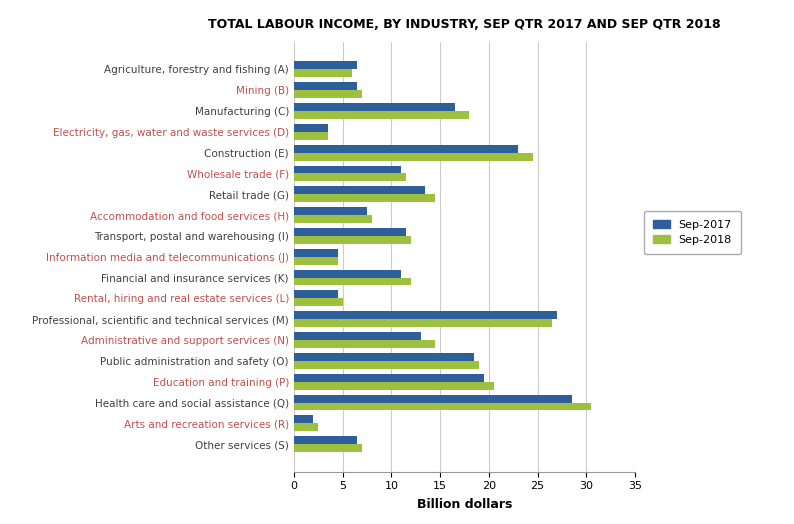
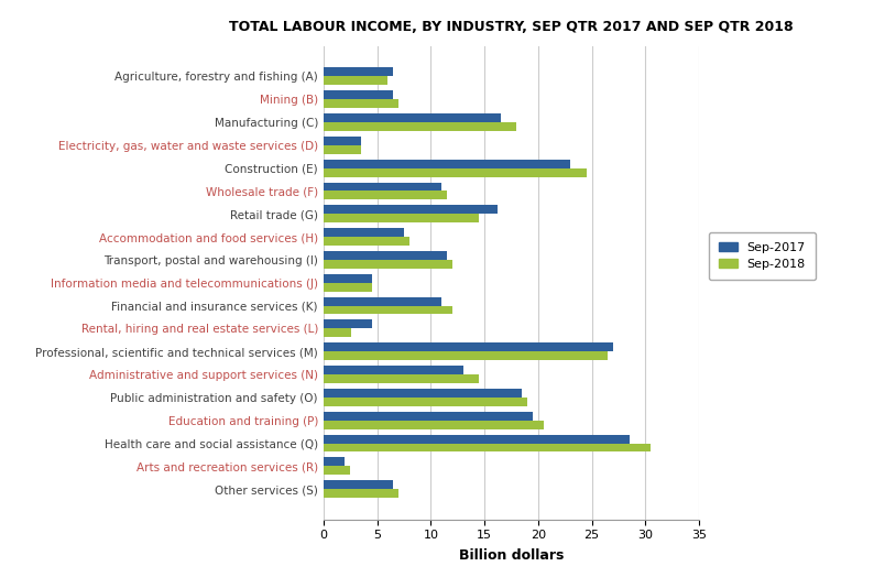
Sep-2017/Retail trade (G): 13.5 -> 16.2
Sep-2018/Rental, hiring and real estate services (L): 5.0 -> 2.6
